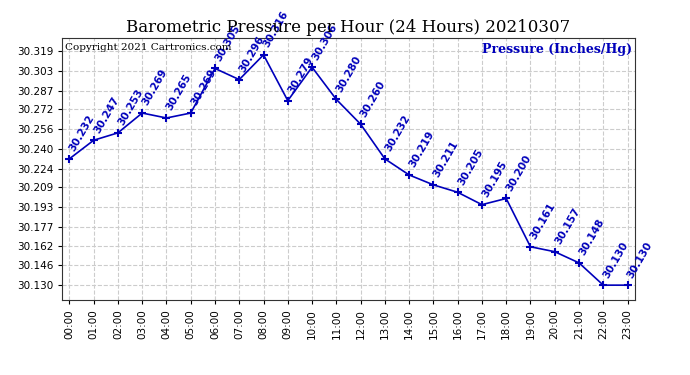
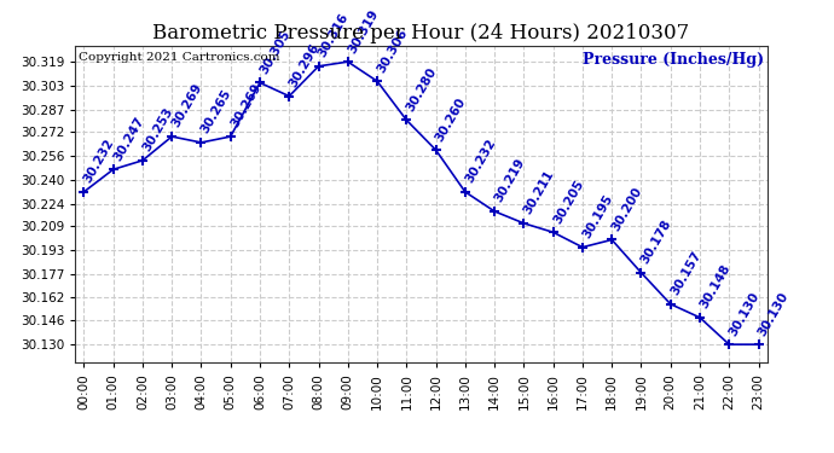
09:00: 30.279 -> 30.319
19:00: 30.161 -> 30.178
